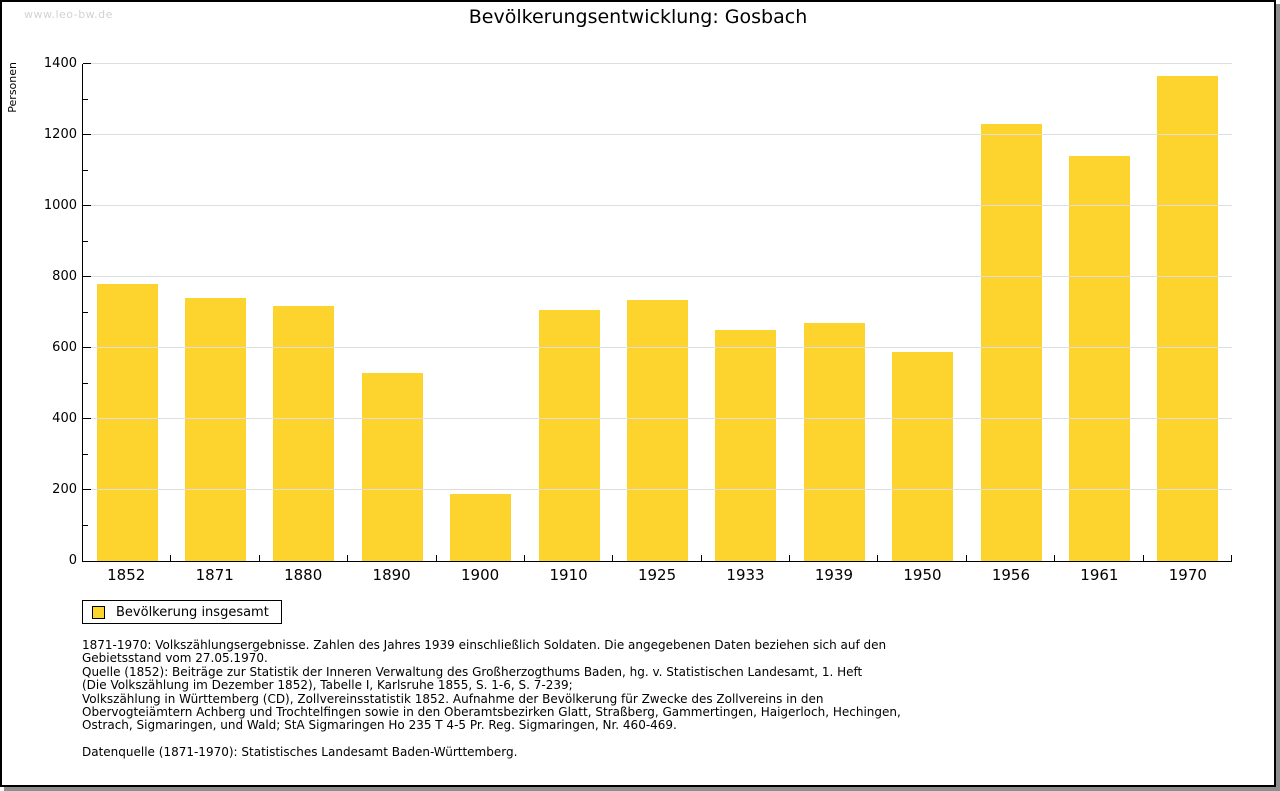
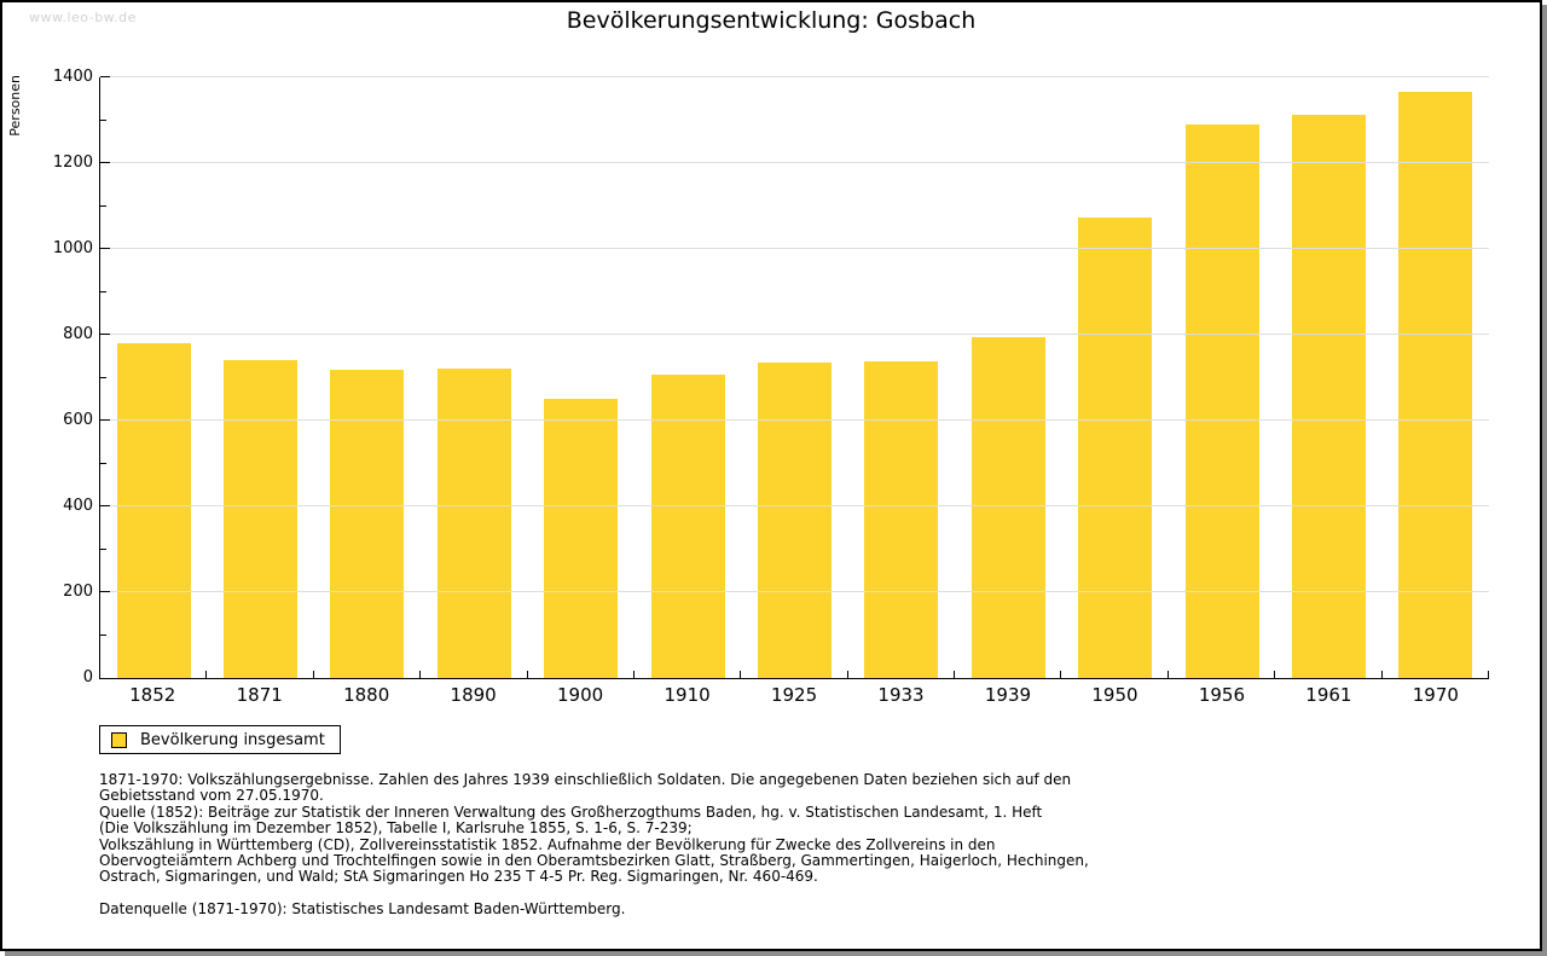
1890: 530 -> 720
1900: 190 -> 650
1933: 650 -> 740
1939: 670 -> 800
1950: 590 -> 1070
1956: 1230 -> 1290
1961: 1140 -> 1310
